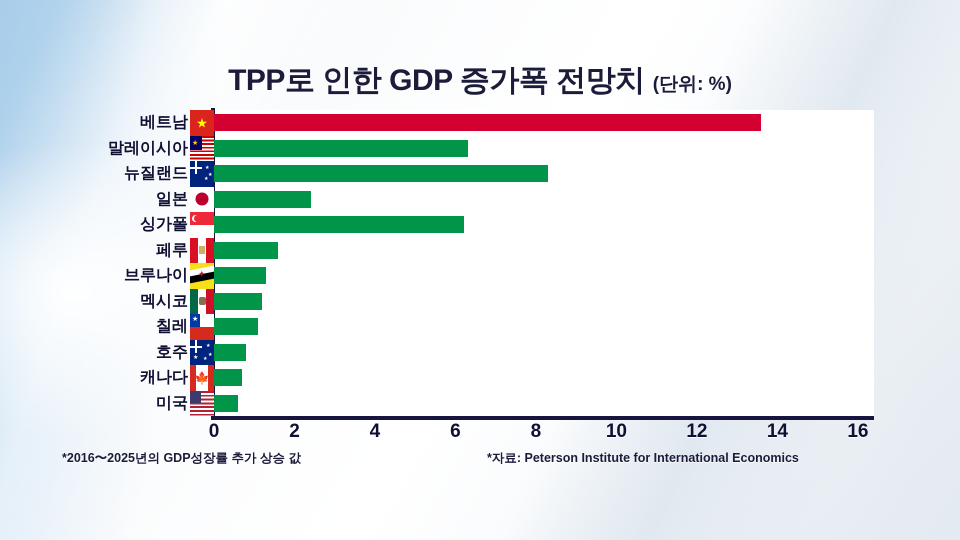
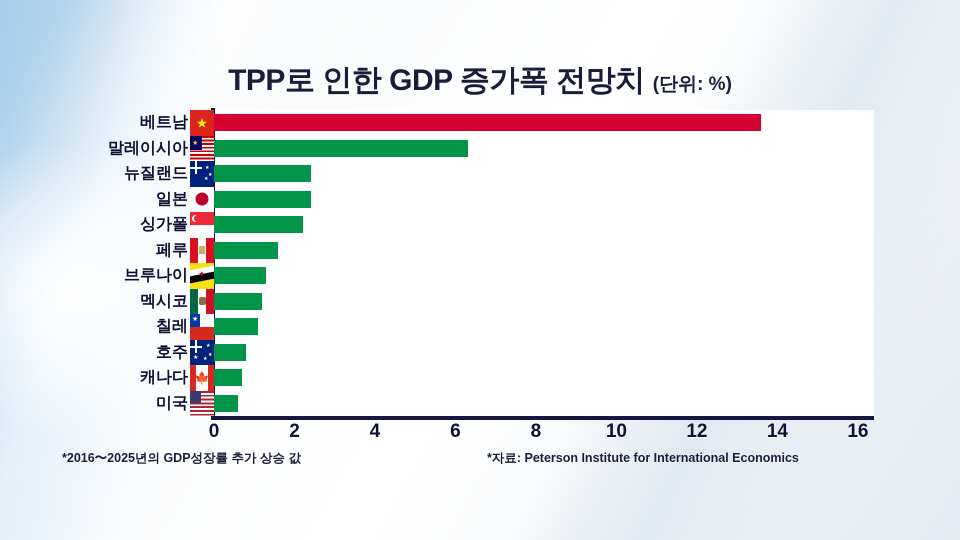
뉴질랜드: 8.3 -> 2.4
싱가폴: 6.2 -> 2.2
